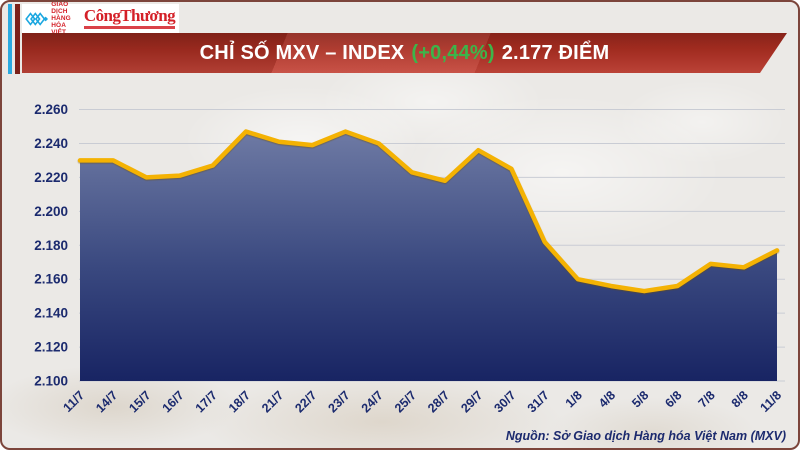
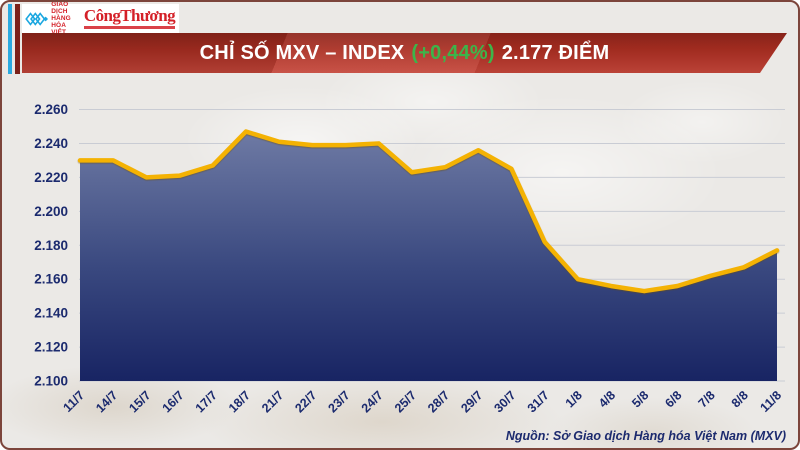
23/7: 2247 -> 2239
28/7: 2218 -> 2226
7/8: 2169 -> 2162
